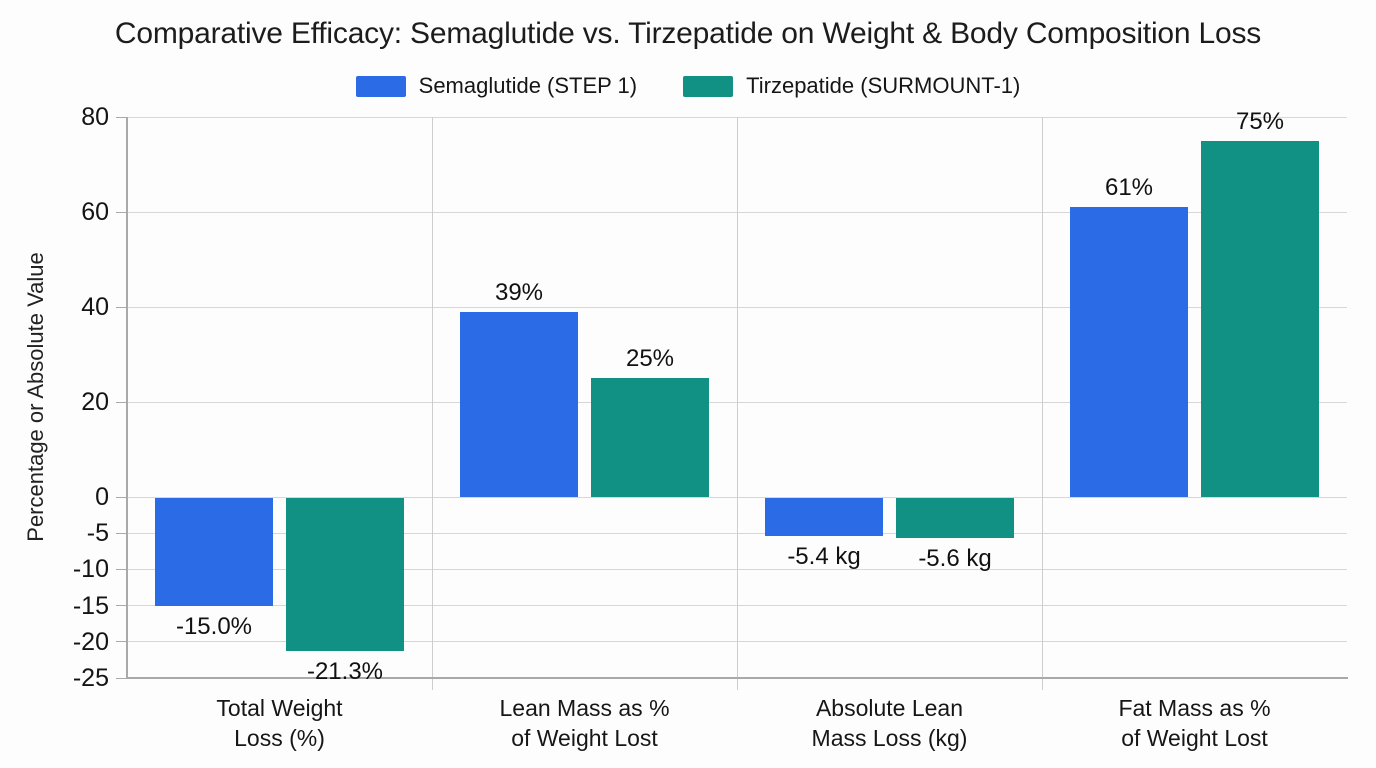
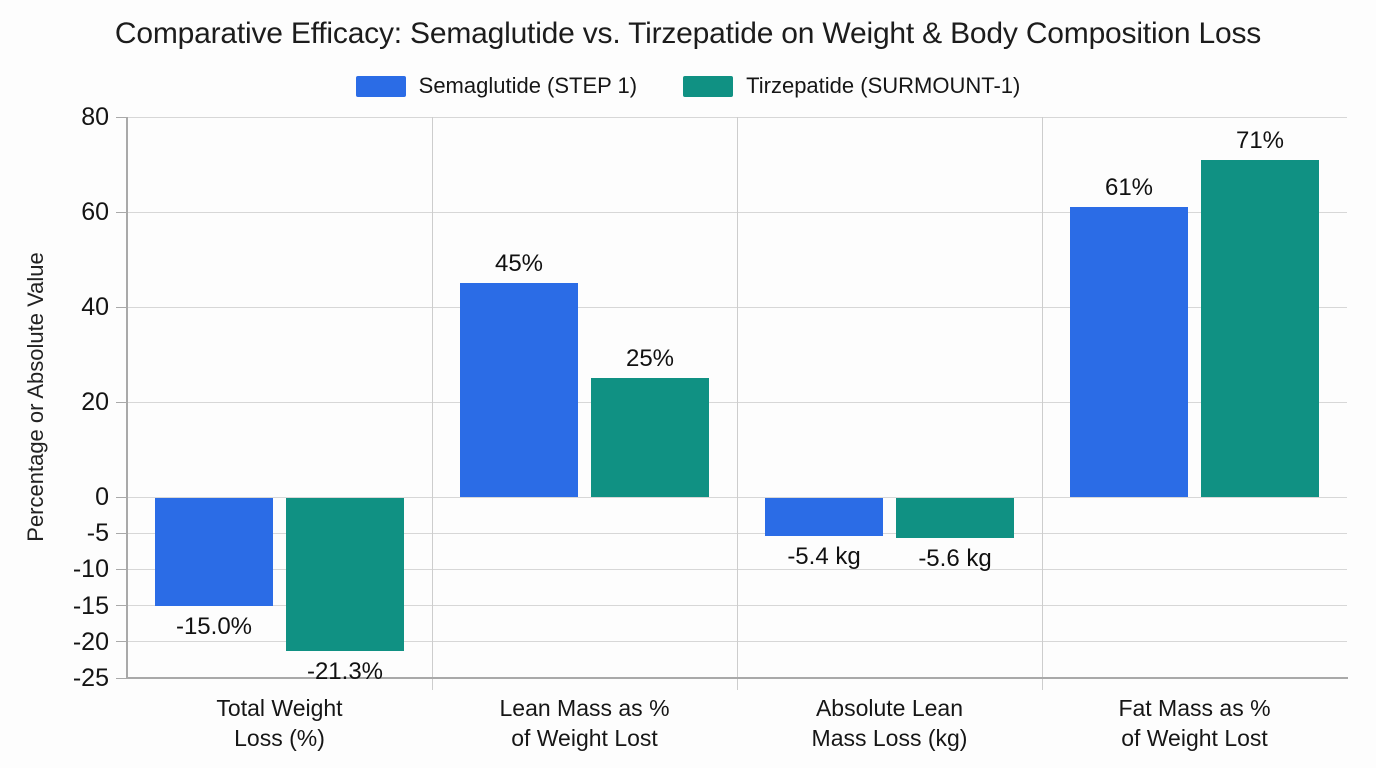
Semaglutide (STEP 1)/Lean Mass as % of Weight Lost: 39% -> 45%
Tirzepatide (SURMOUNT-1)/Fat Mass as % of Weight Lost: 75% -> 71%
